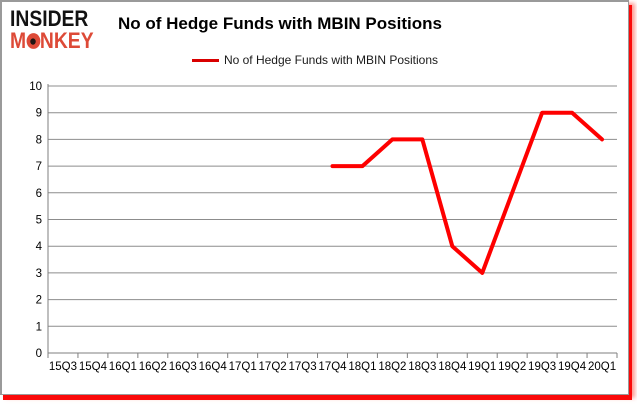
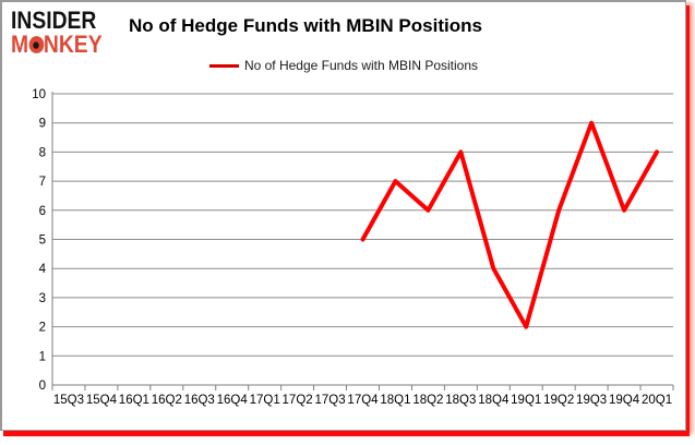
17Q4: 7 -> 5
18Q2: 8 -> 6
19Q1: 3 -> 2
19Q4: 9 -> 6
